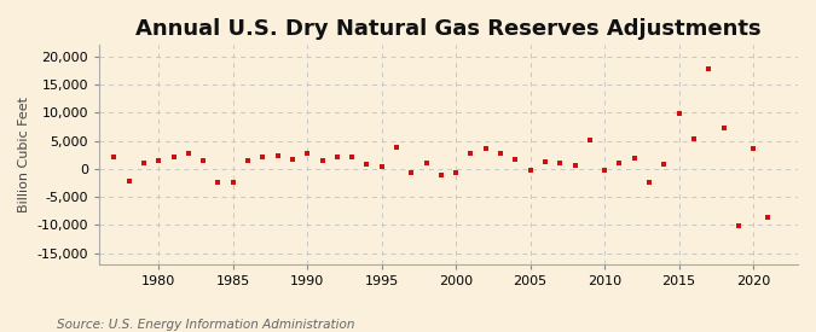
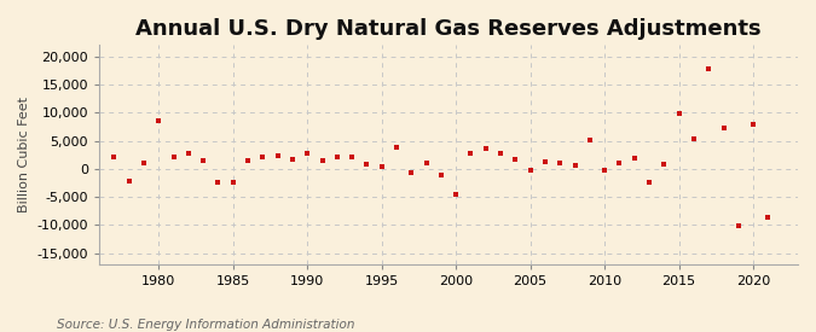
1980: 1,500 -> 8,500
2000: -700 -> -4,500
2020: 3,500 -> 8,000
